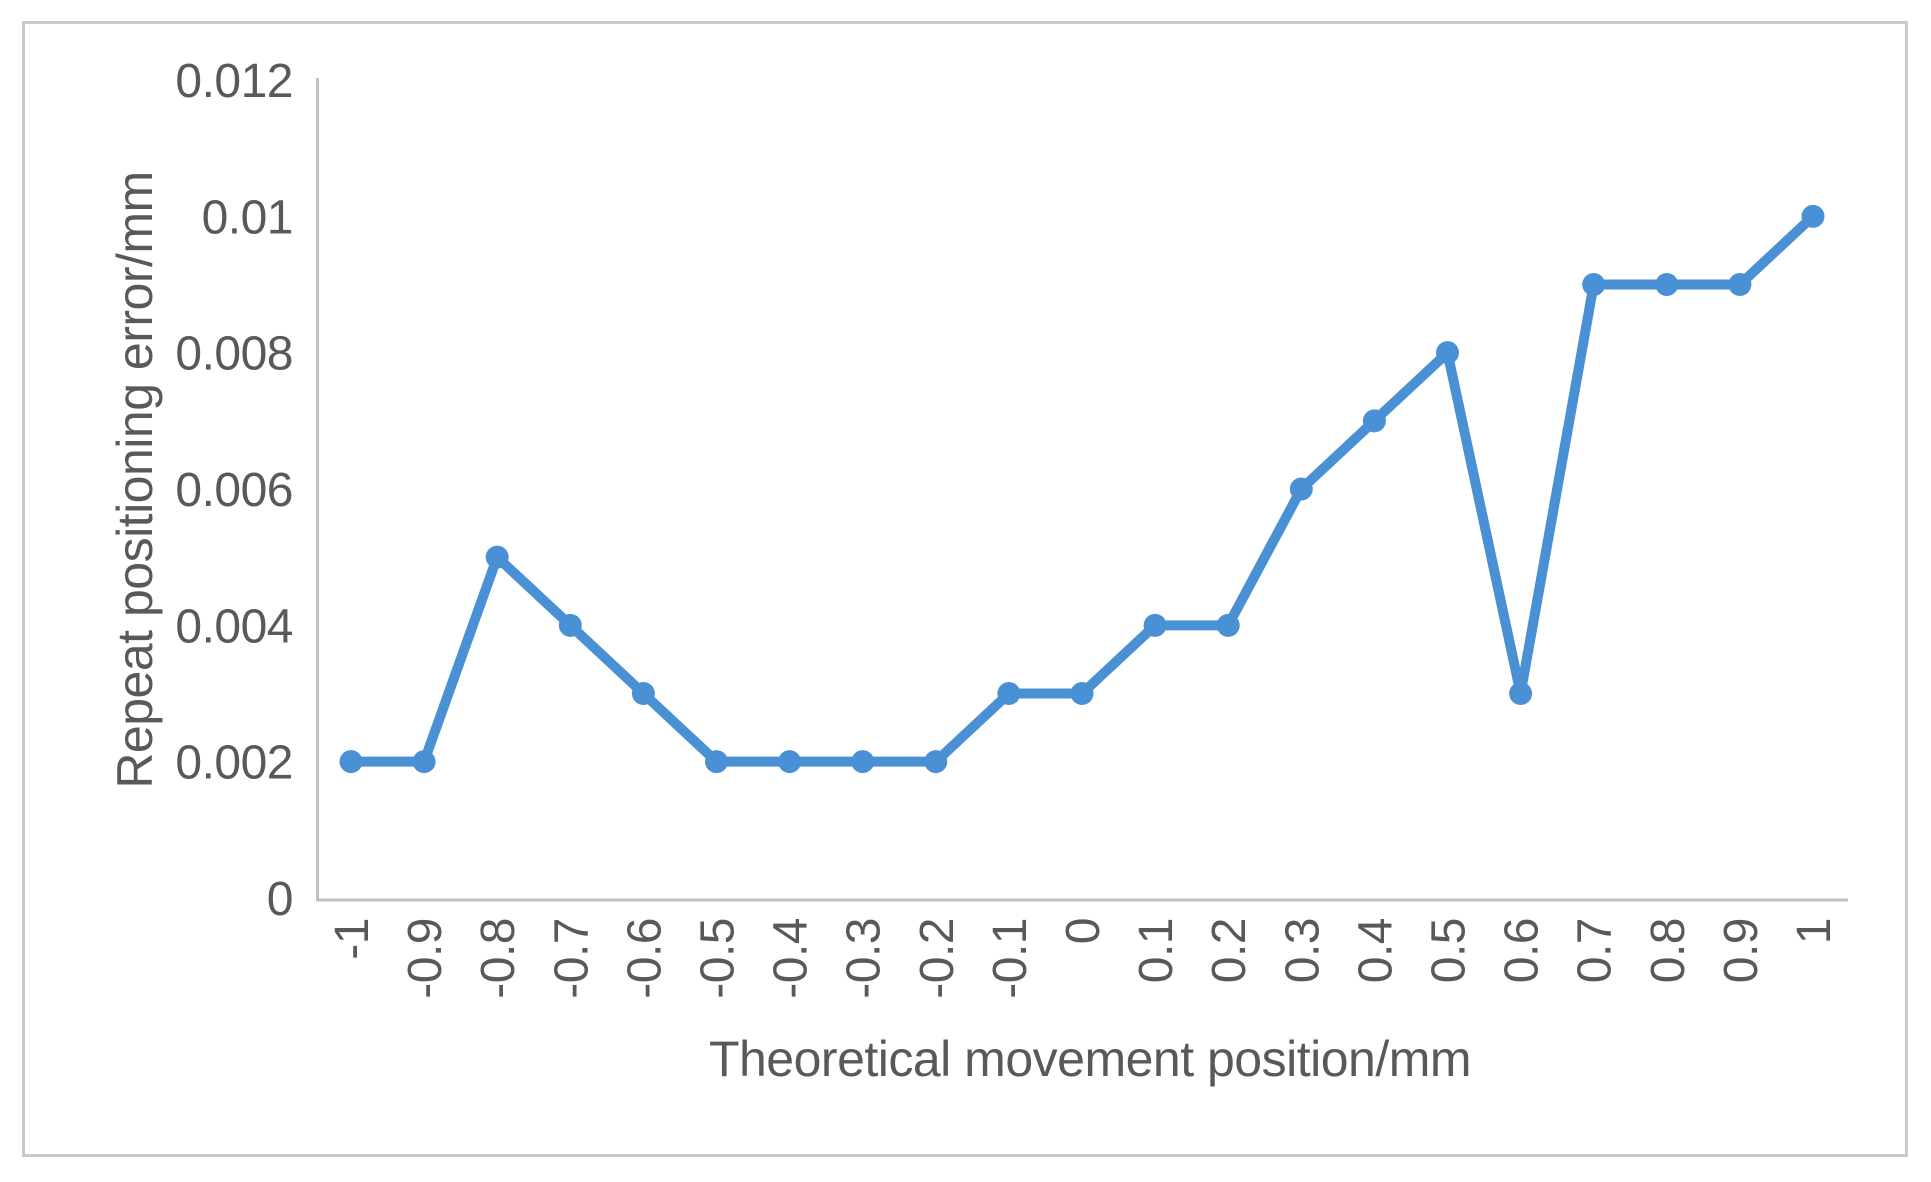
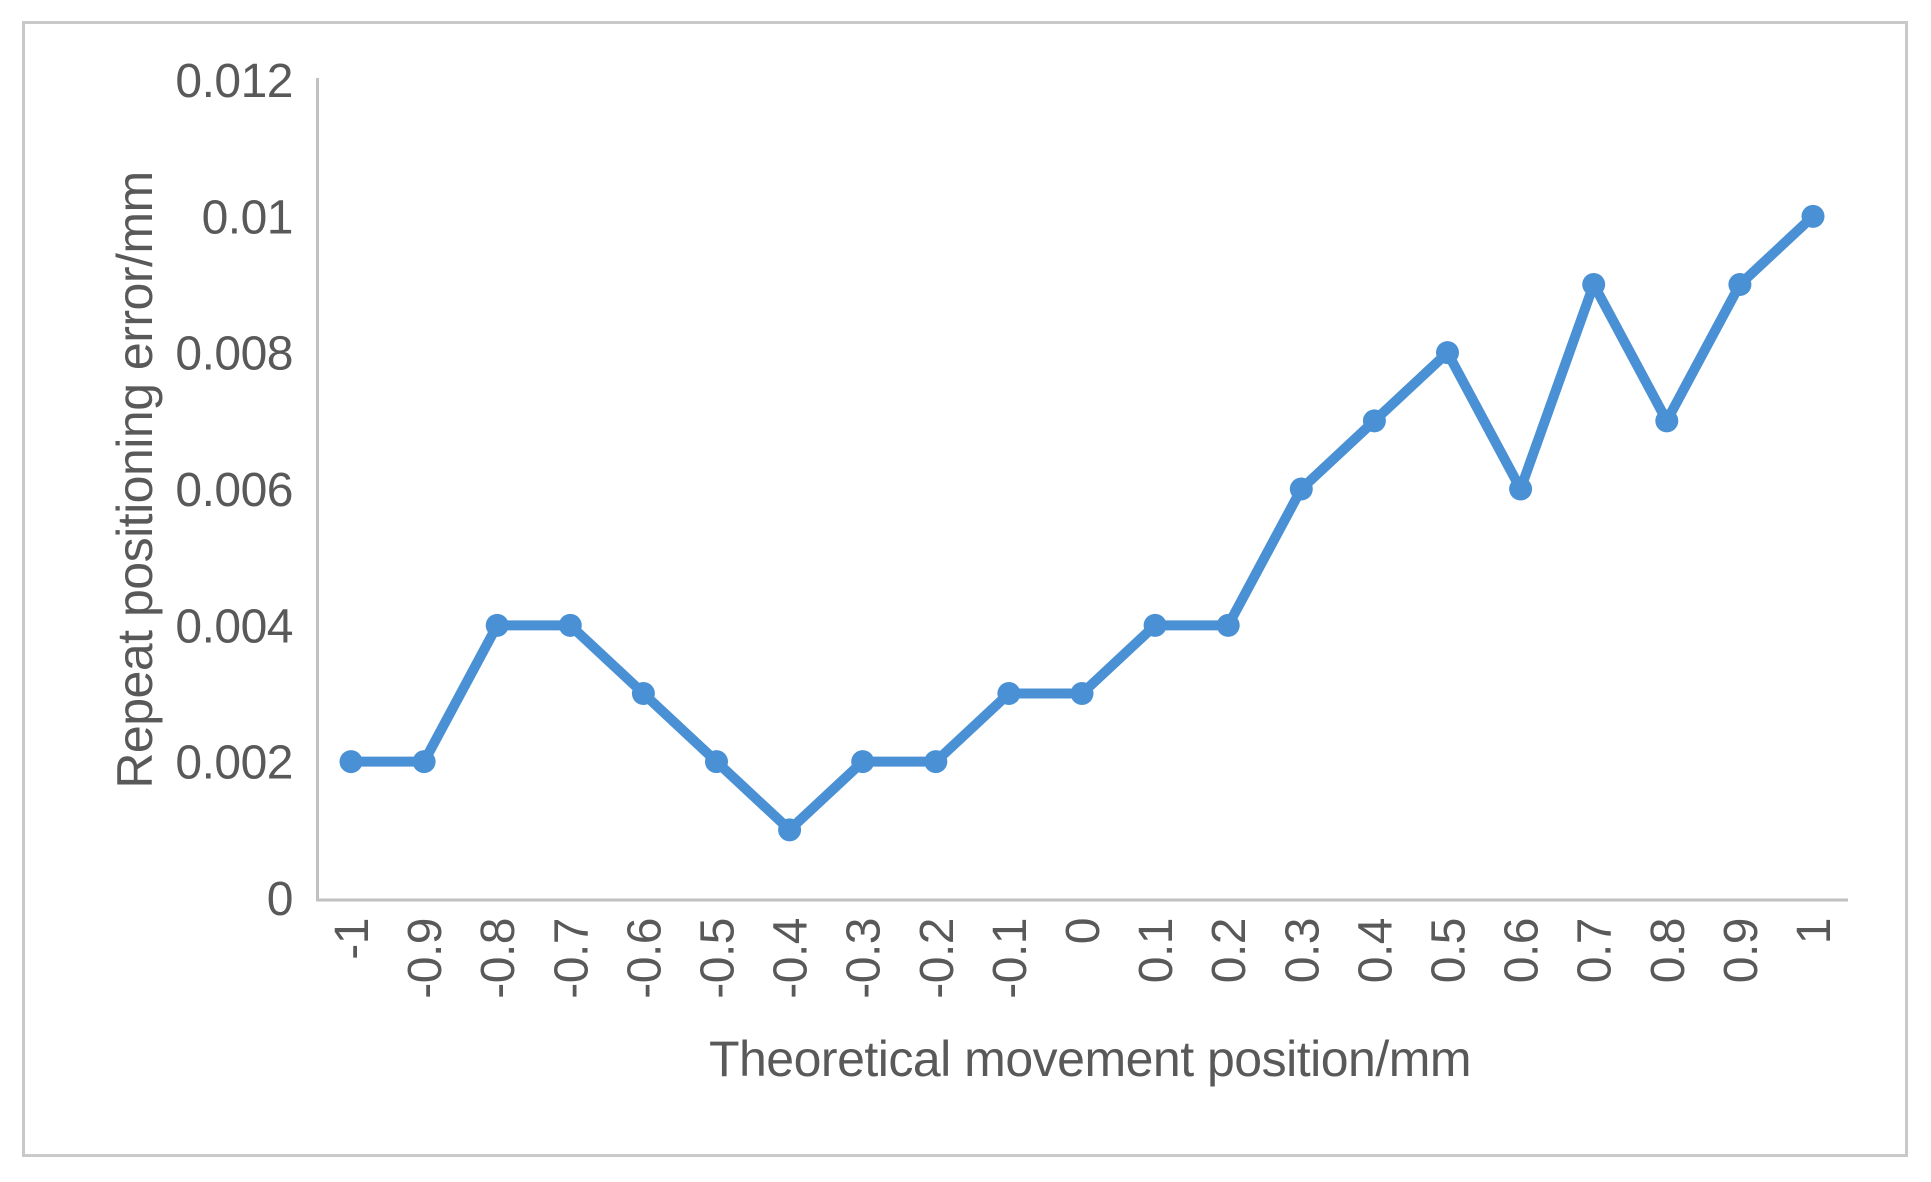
-0.8: 0.005 -> 0.004
-0.4: 0.002 -> 0.001
0.6: 0.003 -> 0.006
0.8: 0.009 -> 0.007
